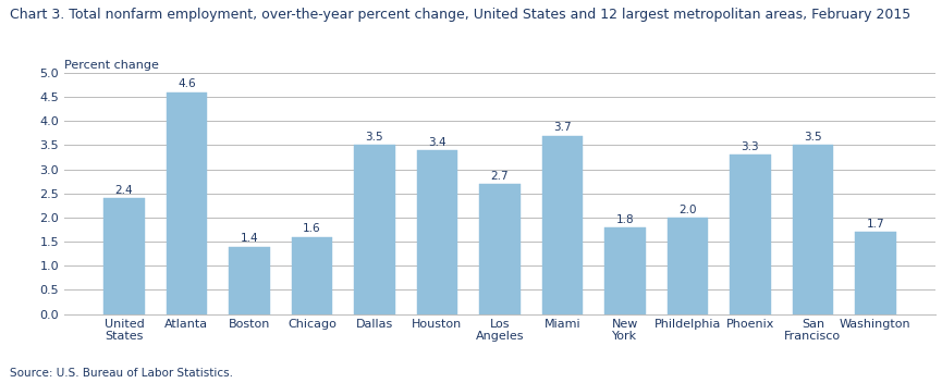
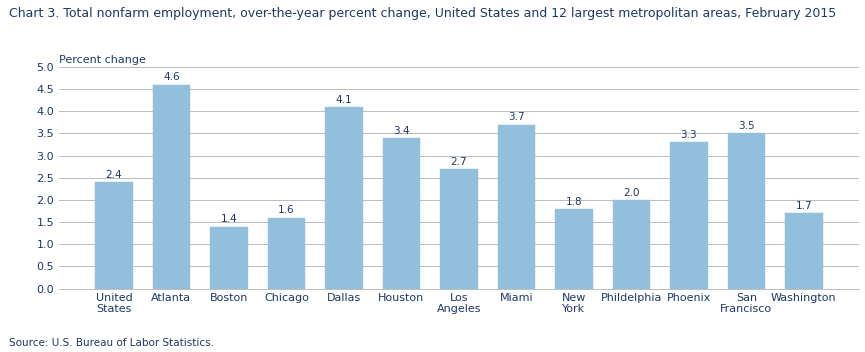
Dallas: 3.5 -> 4.1
